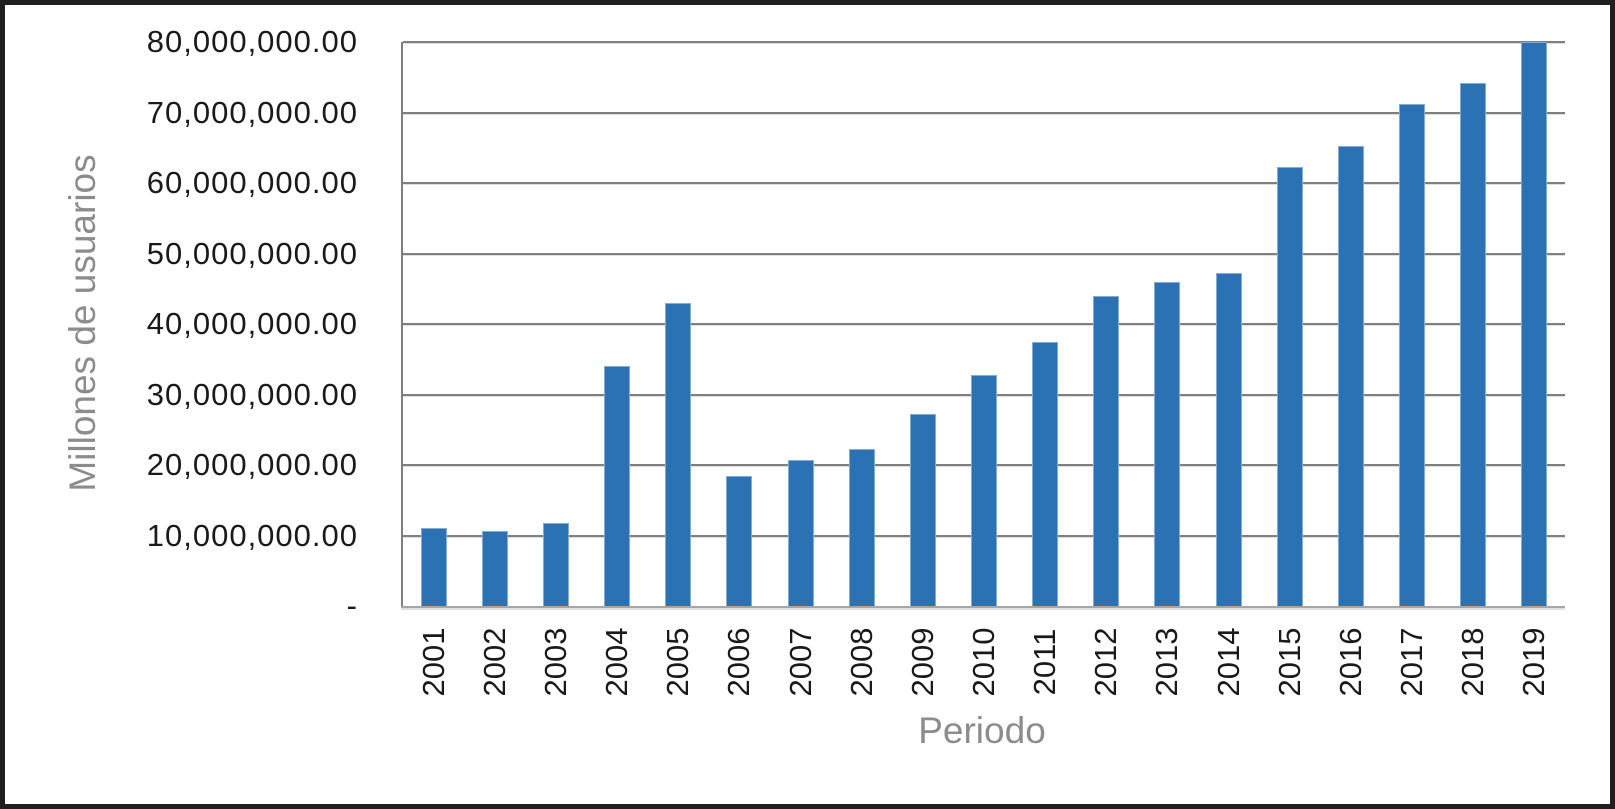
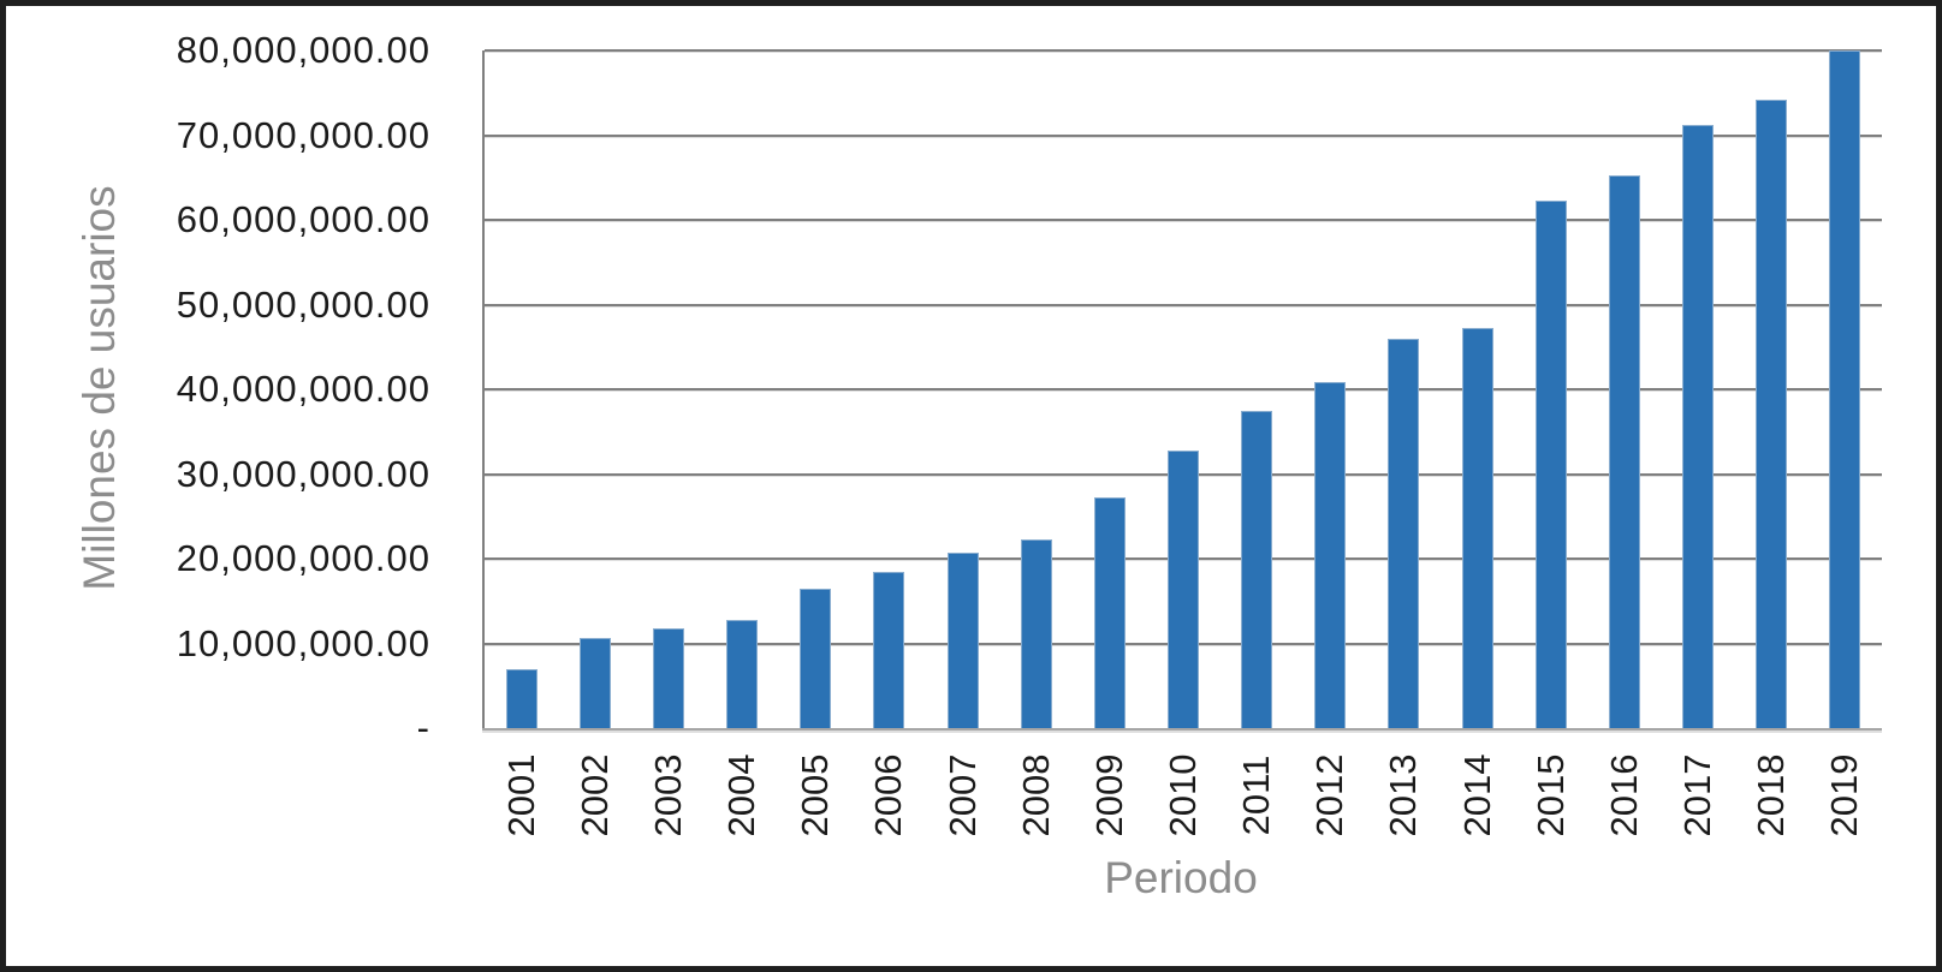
2001: 11000000 -> 7000000
2004: 34000000 -> 13000000
2005: 43000000 -> 16000000
2012: 44000000 -> 41000000
